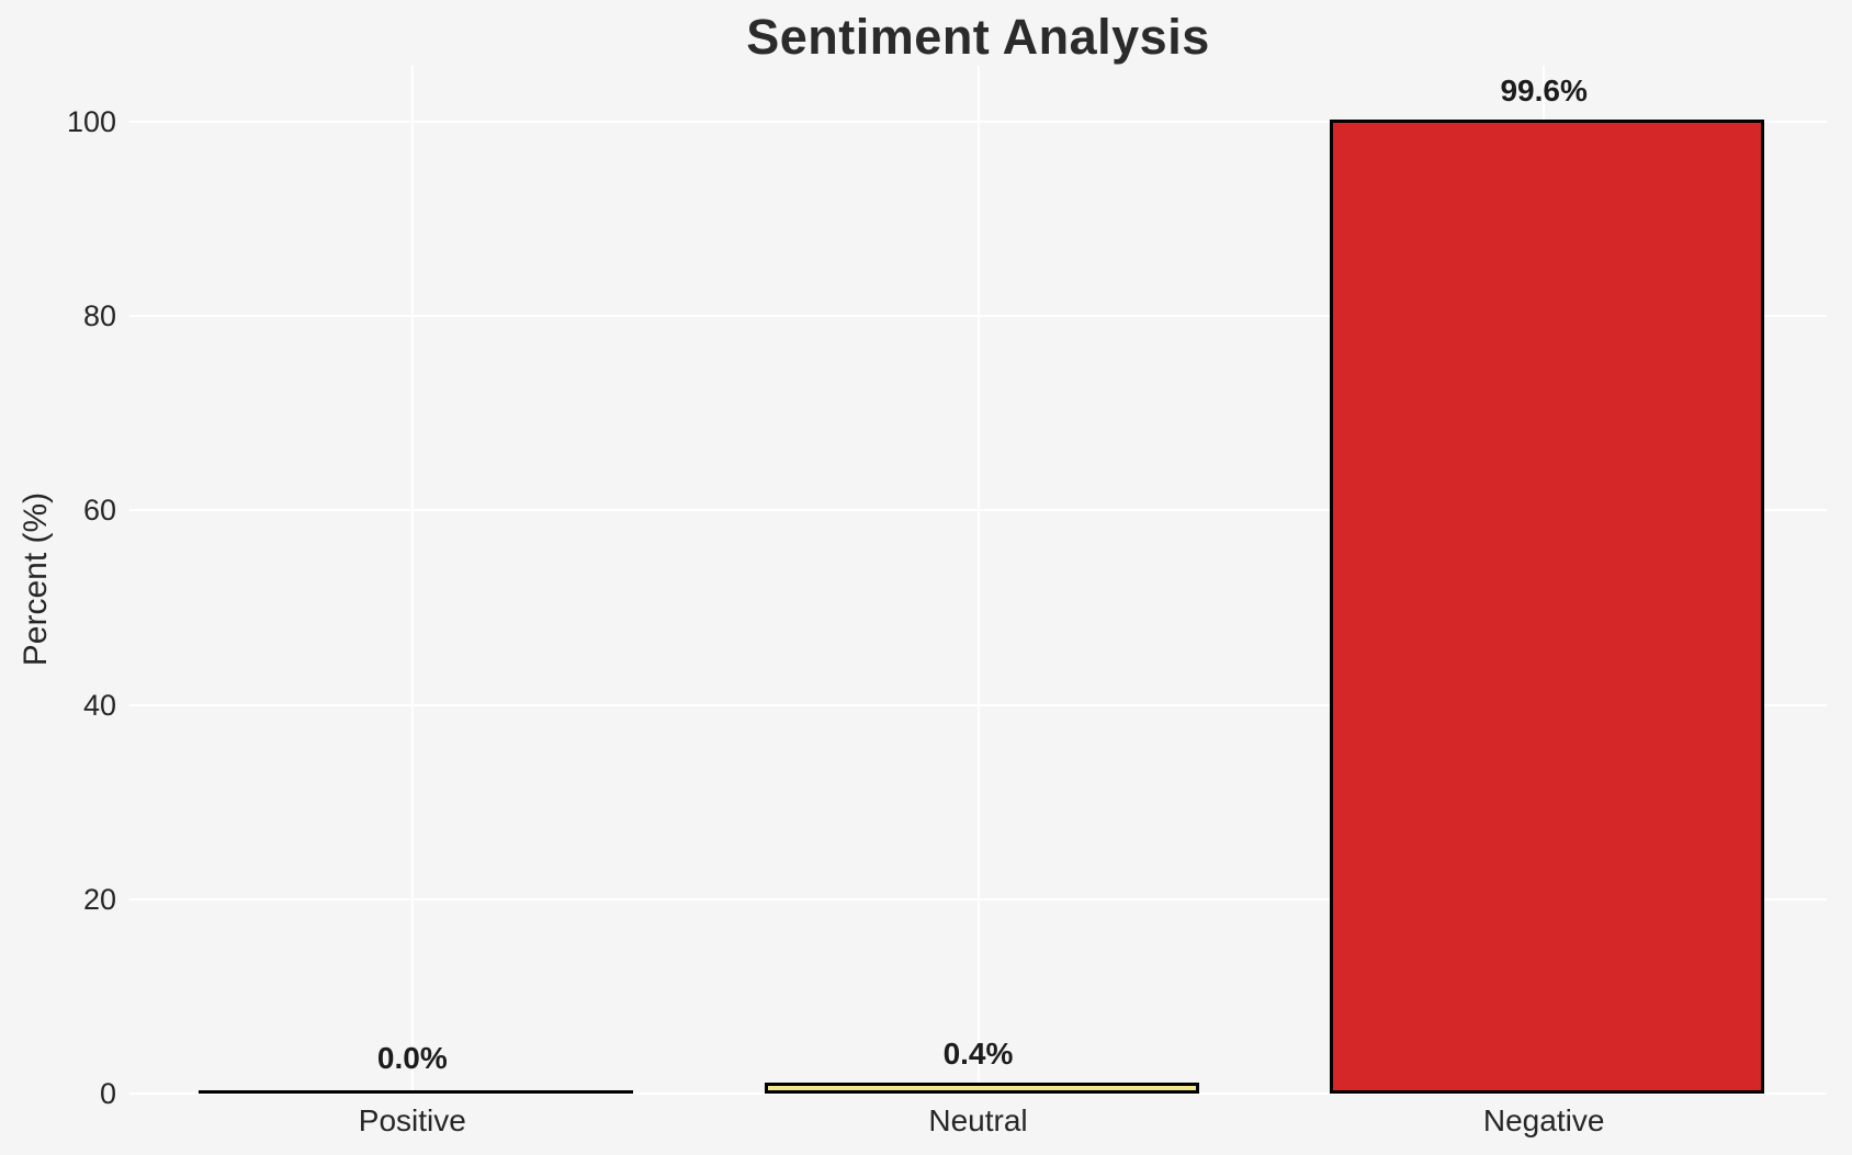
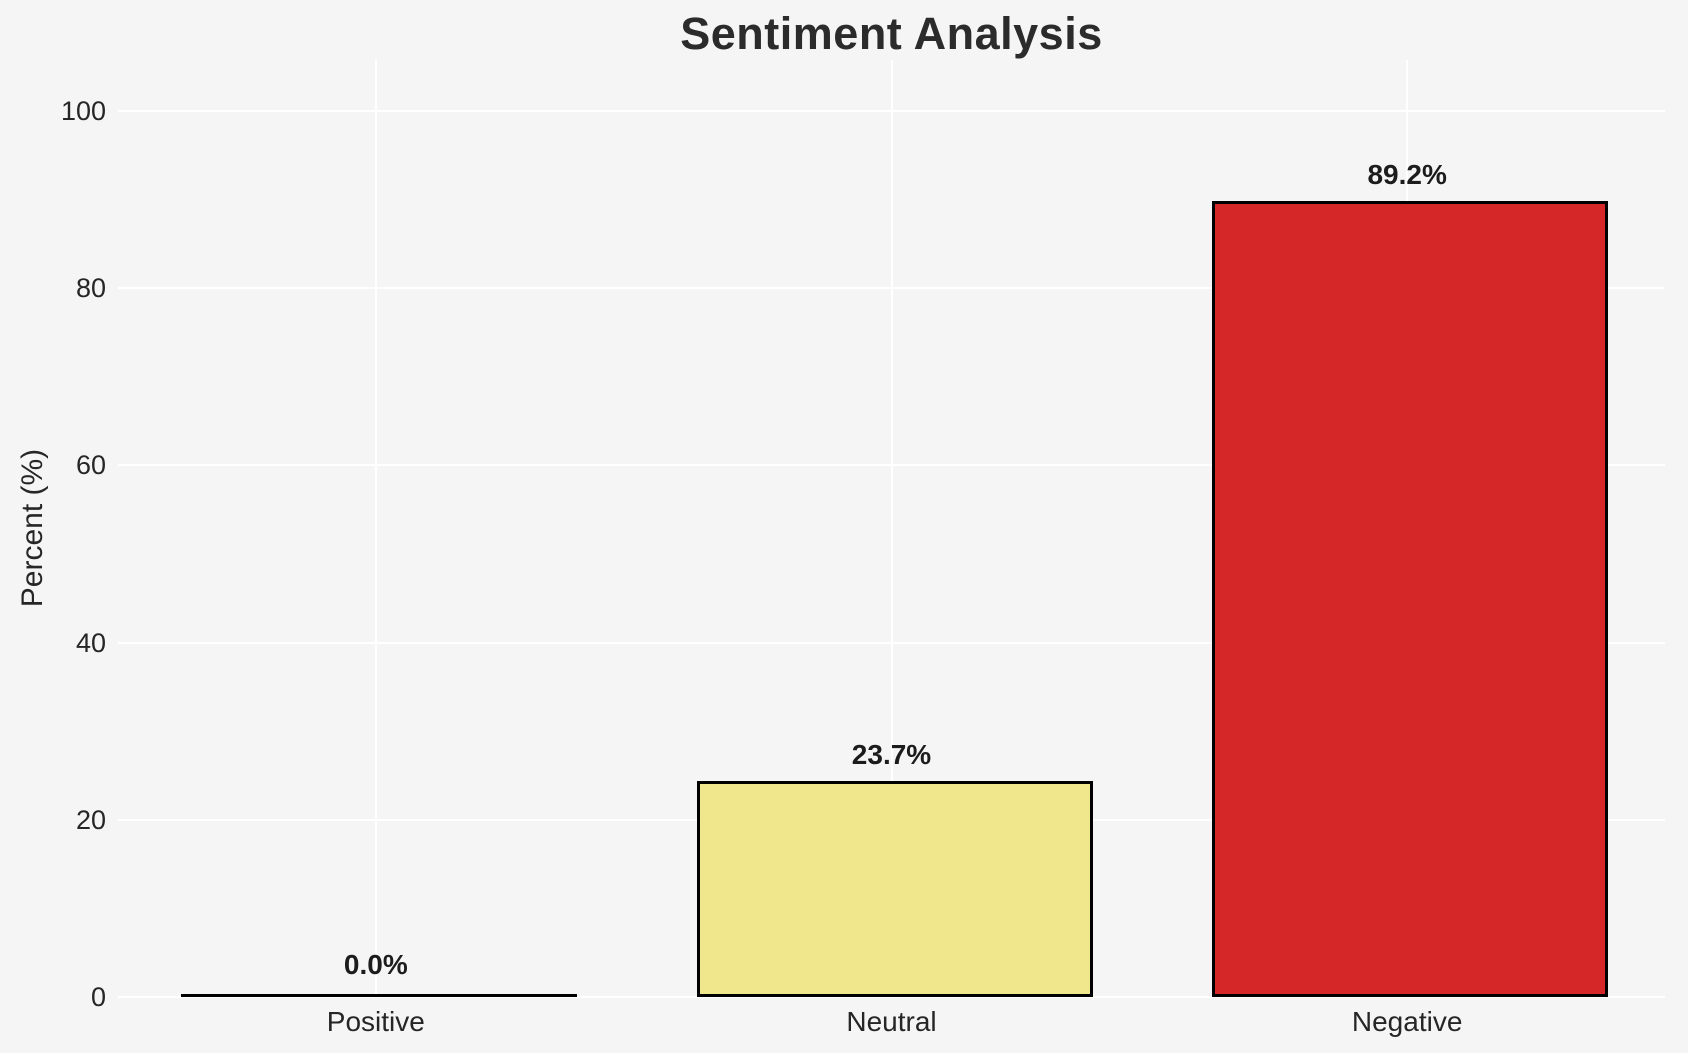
Neutral: 0.4% -> 23.7%
Negative: 99.6% -> 89.2%
